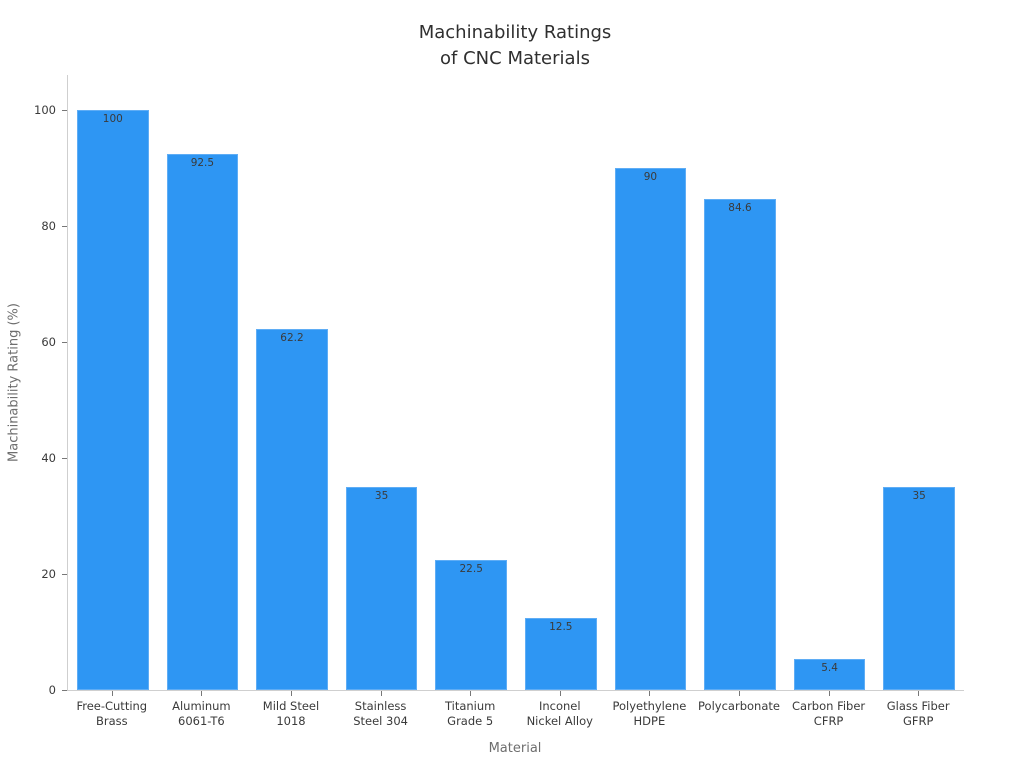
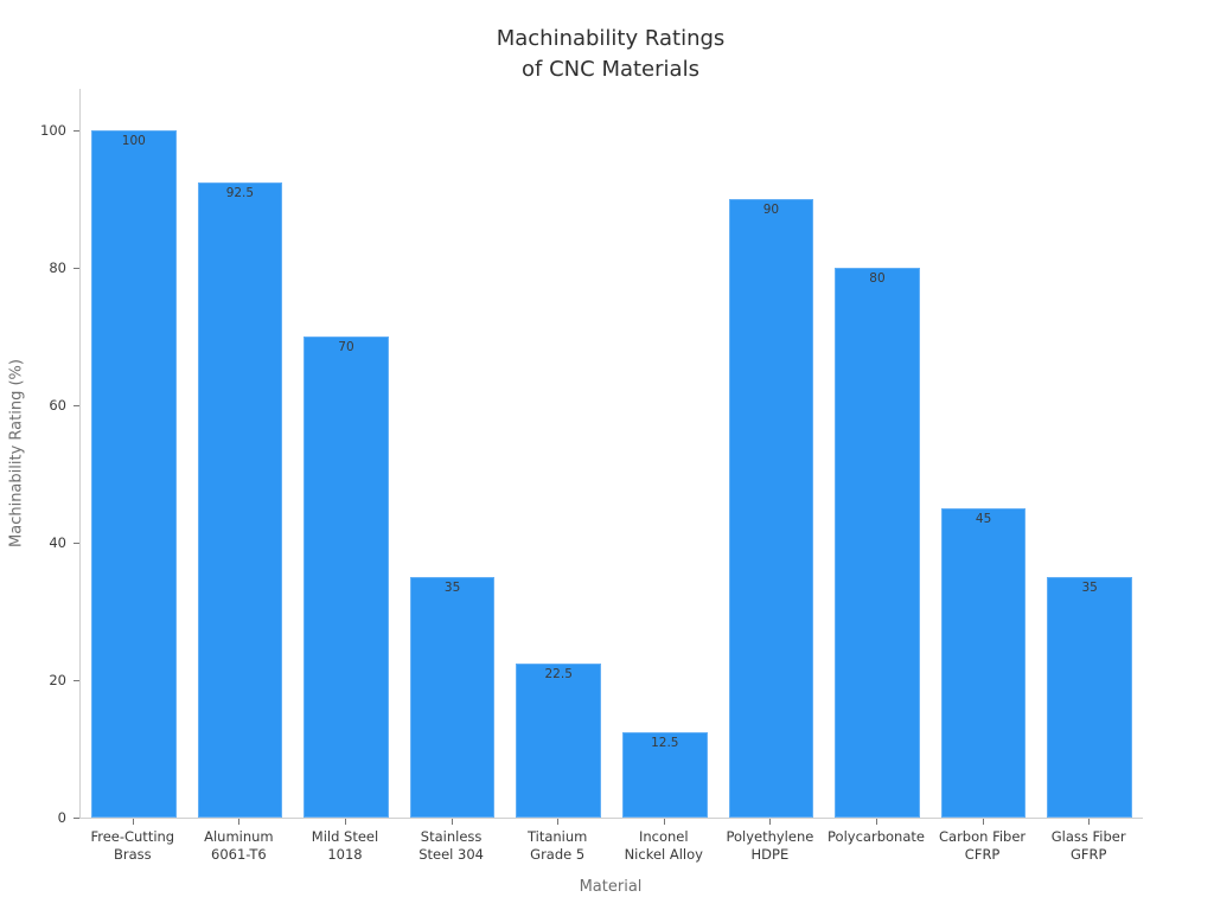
Mild Steel 1018: 62.2 -> 70
Polycarbonate: 84.6 -> 80
Carbon Fiber CFRP: 5.4 -> 45
